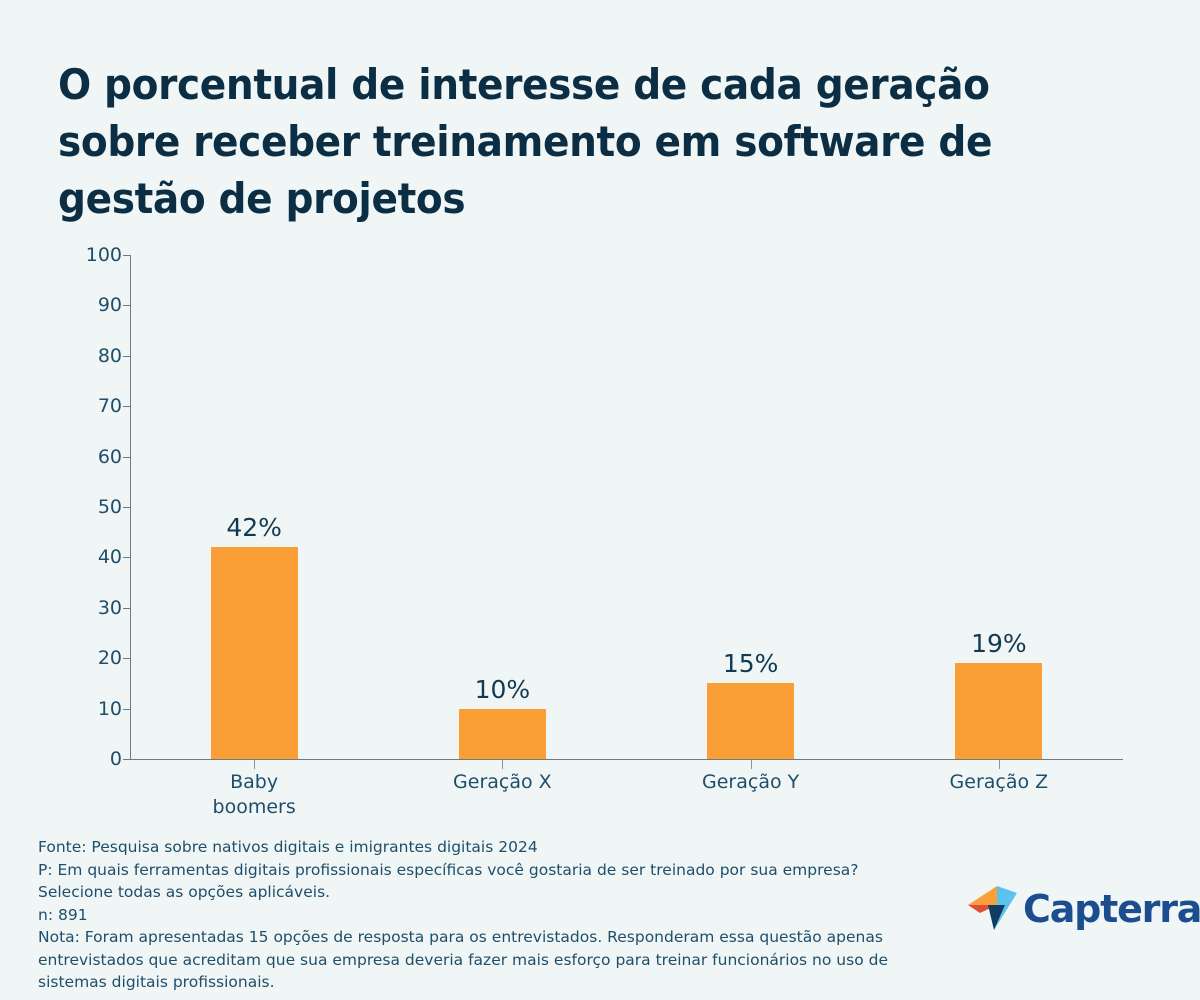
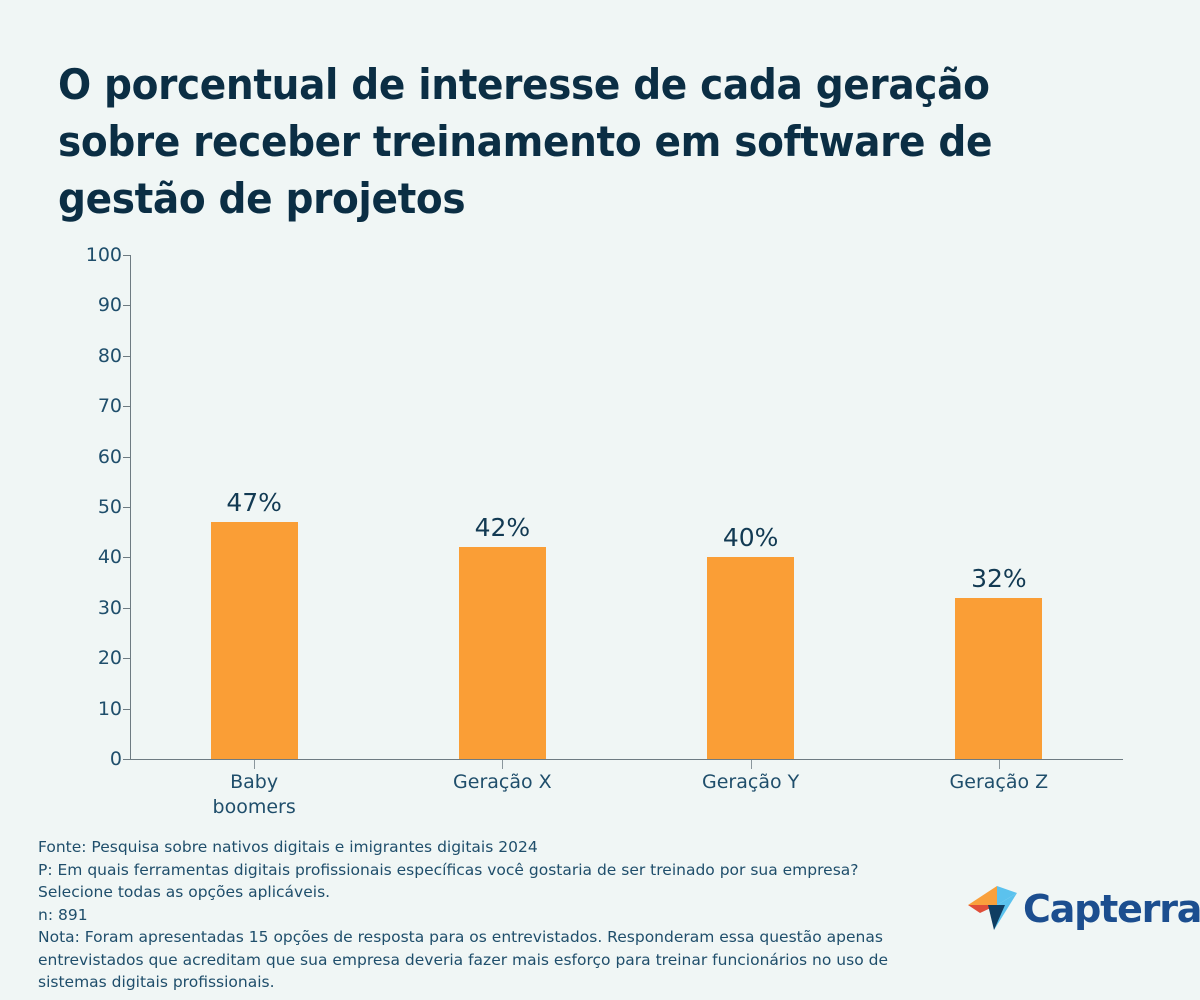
Baby boomers: 42% -> 47%
Geração X: 10% -> 42%
Geração Y: 15% -> 40%
Geração Z: 19% -> 32%
